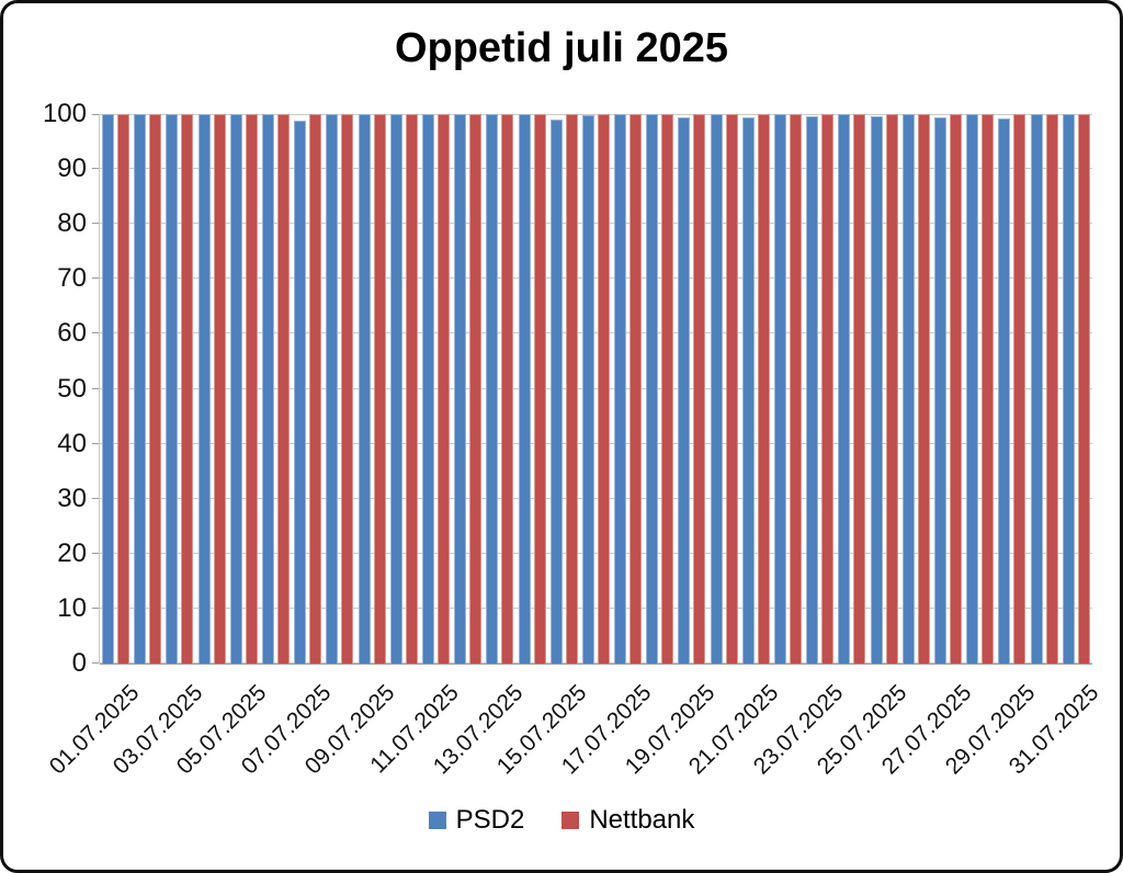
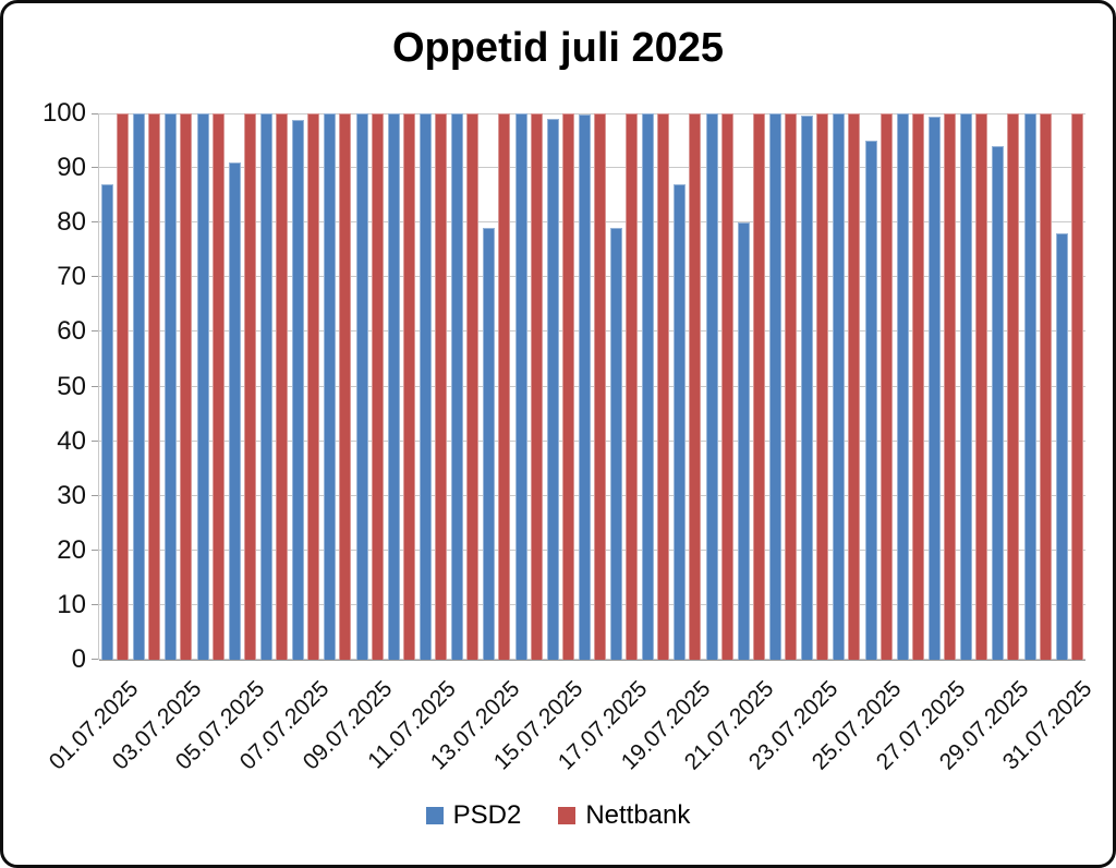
PSD2/01.07.2025: 100 -> 87
PSD2/05.07.2025: 100 -> 91
PSD2/13.07.2025: 100 -> 79
PSD2/17.07.2025: 100 -> 79
PSD2/19.07.2025: 99 -> 87
PSD2/21.07.2025: 100 -> 80
PSD2/25.07.2025: 100 -> 95
PSD2/29.07.2025: 99 -> 94
PSD2/31.07.2025: 100 -> 78
